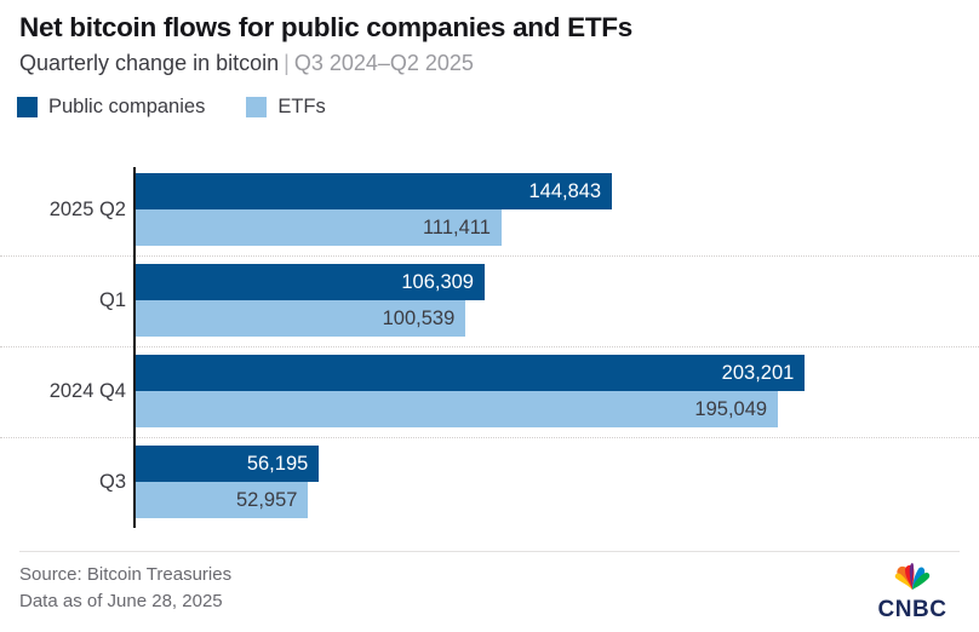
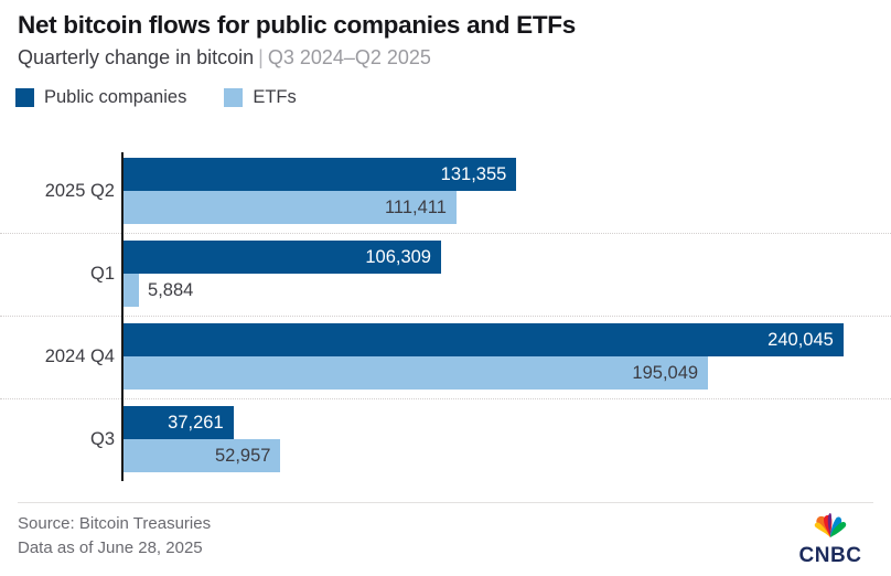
Public companies/2025 Q2: 144,843 -> 131,355
ETFs/Q1: 100,539 -> 5,884
Public companies/2024 Q4: 203,201 -> 240,045
Public companies/Q3: 56,195 -> 37,261
